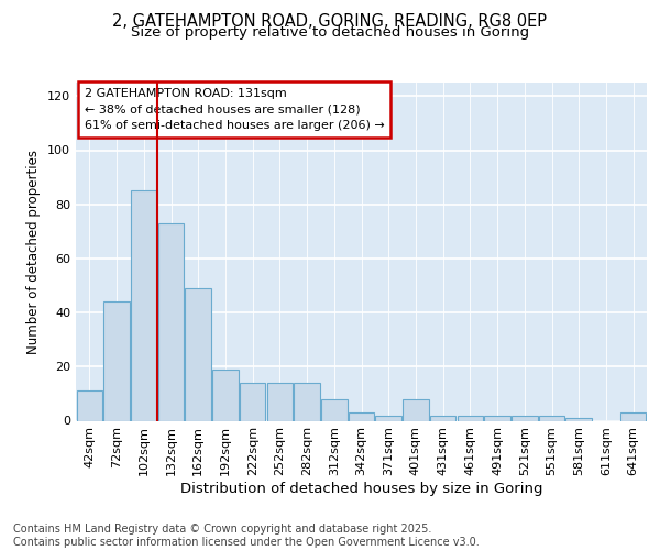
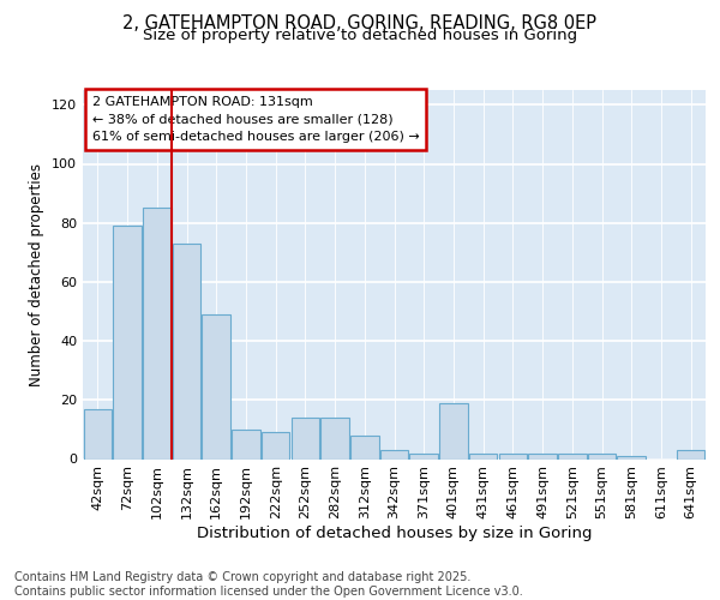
42sqm: 11 -> 17
72sqm: 44 -> 79
192sqm: 19 -> 10
222sqm: 14 -> 9
401sqm: 8 -> 19
